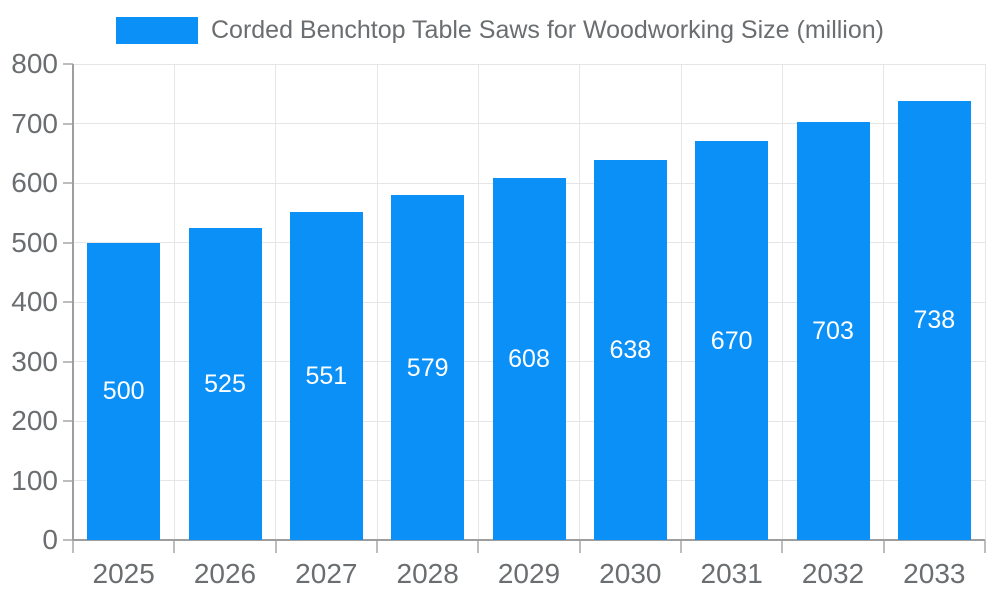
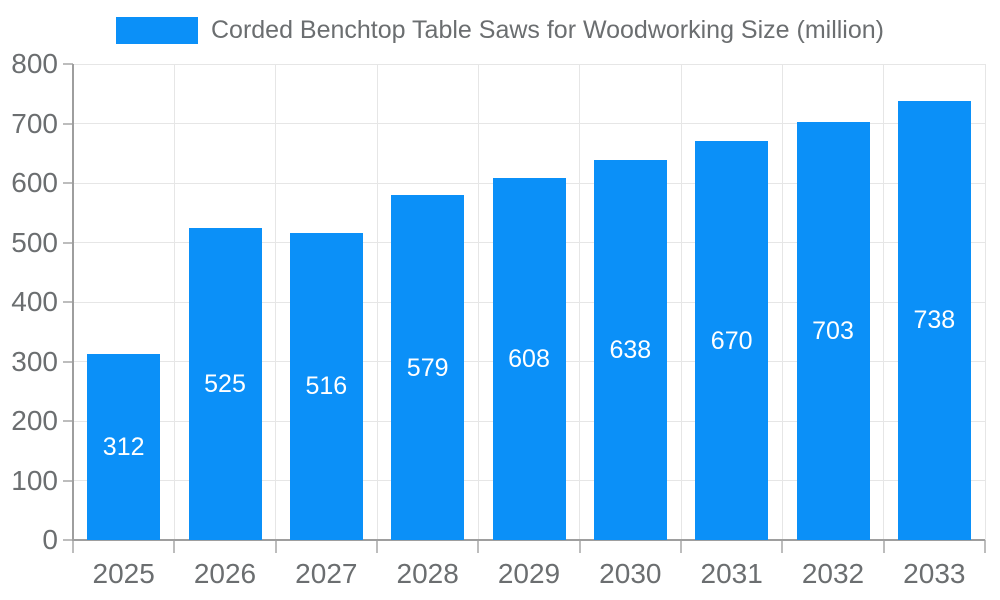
2025: 500 -> 312
2027: 551 -> 516
